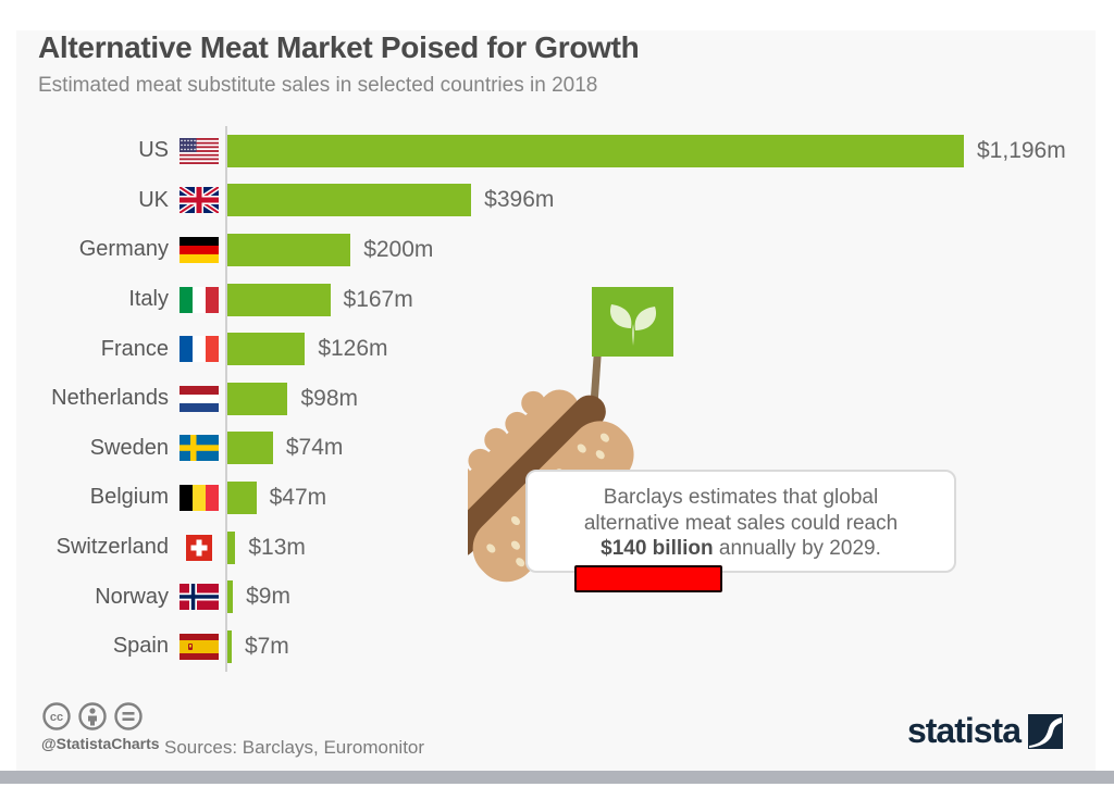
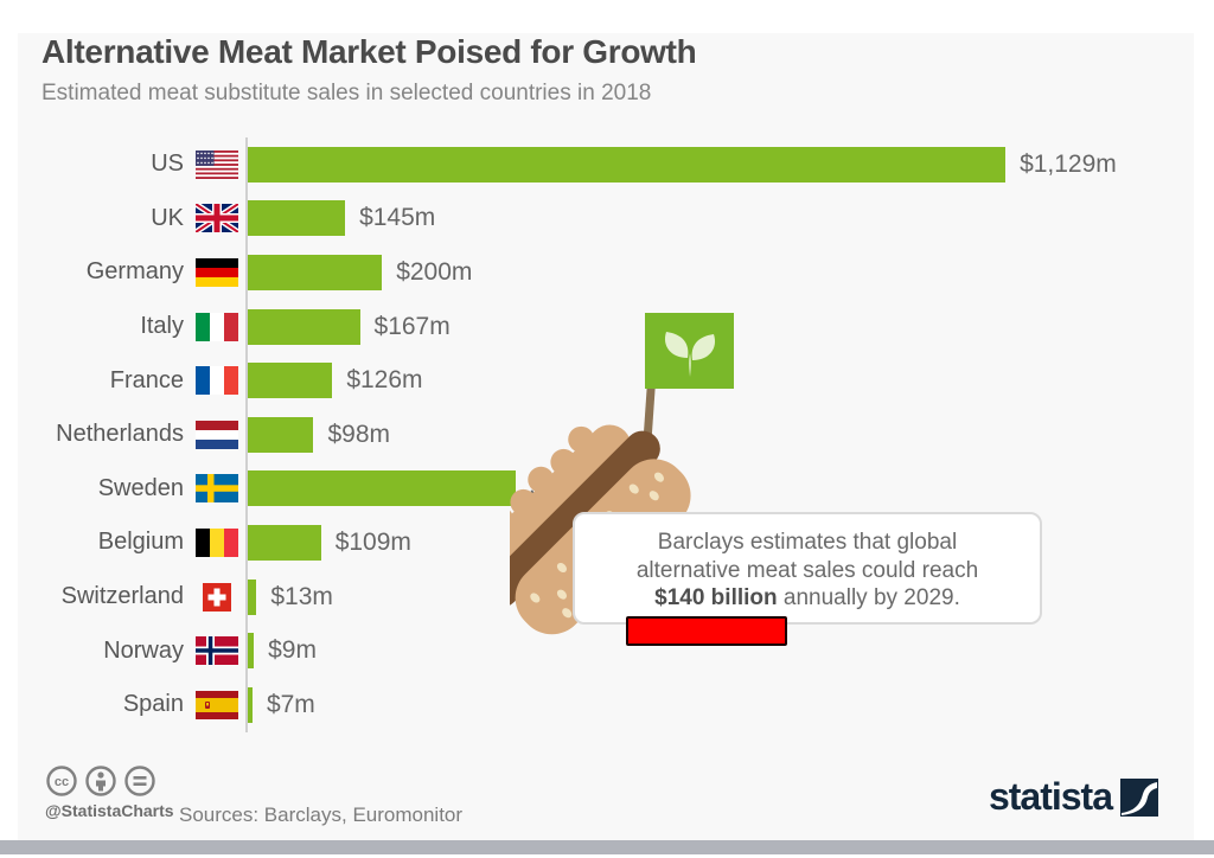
US: $1,196m -> $1,129m
UK: $396m -> $145m
Sweden: $74m -> $400m
Belgium: $47m -> $109m
